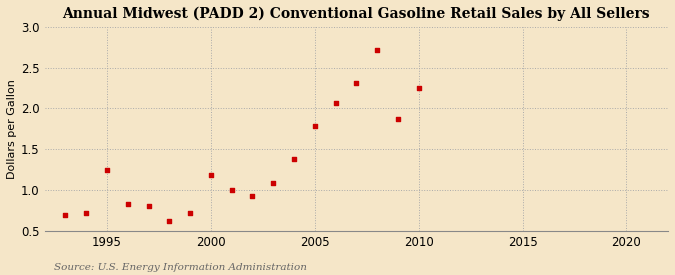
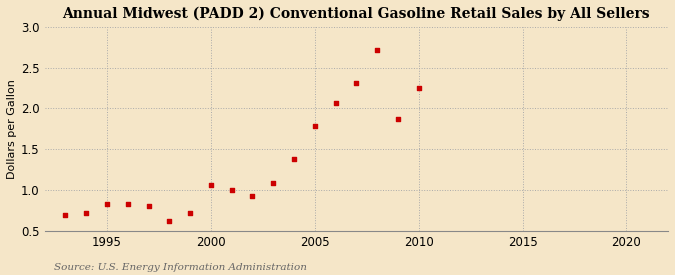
1995: 1.24 -> 0.82
2000: 1.18 -> 1.06
